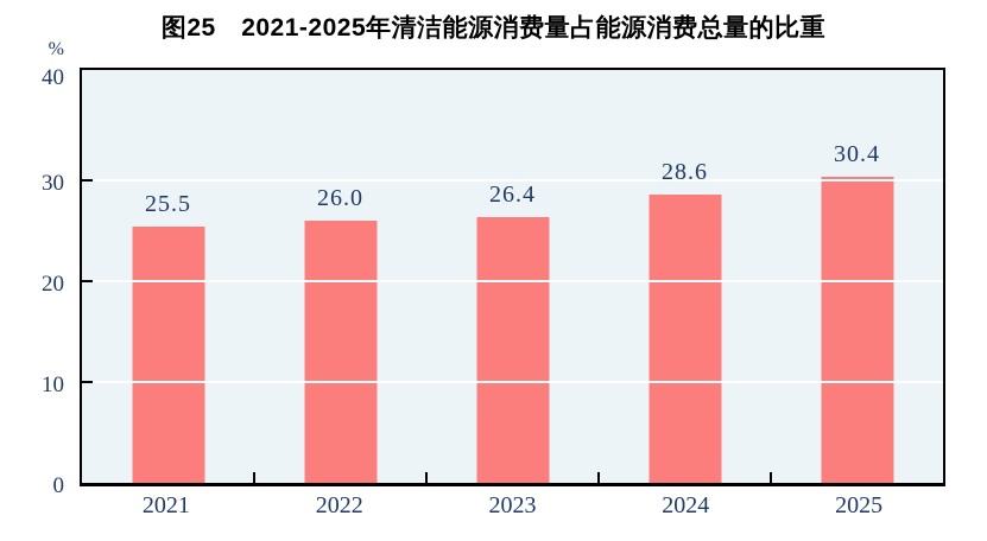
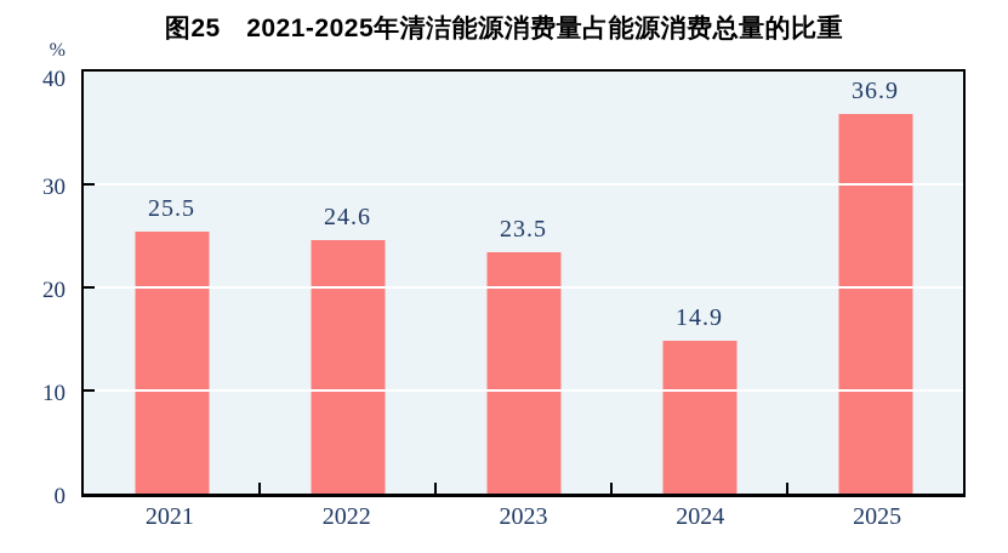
2022: 26.0 -> 24.6
2023: 26.4 -> 23.5
2024: 28.6 -> 14.9
2025: 30.4 -> 36.9
